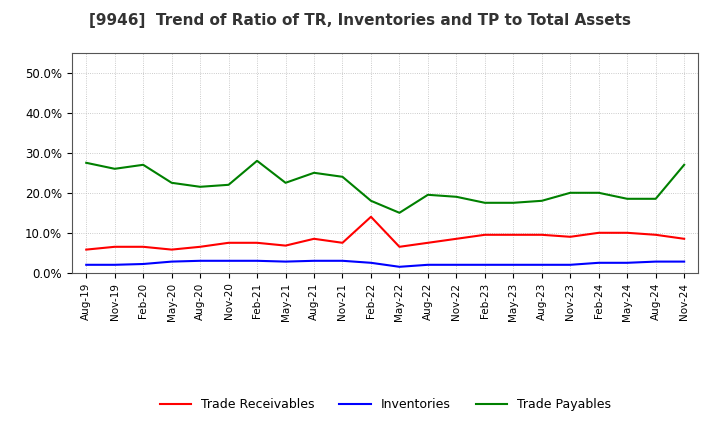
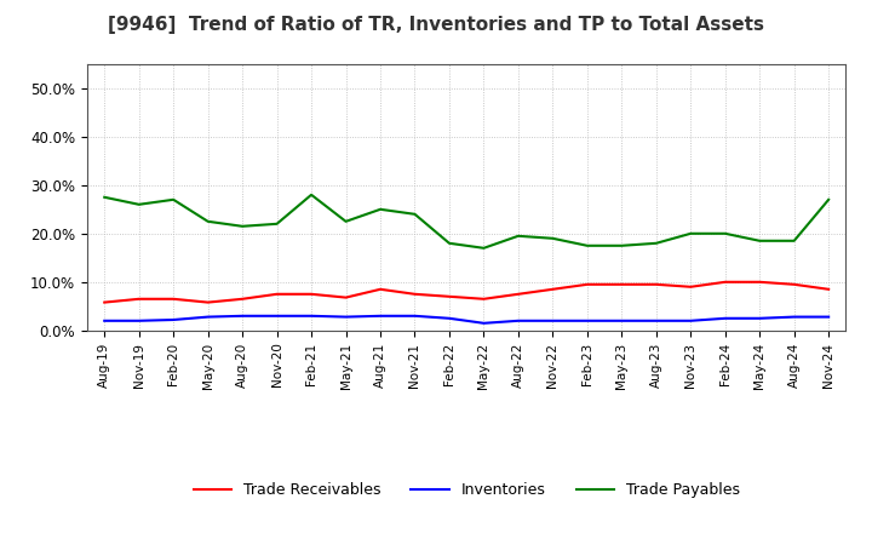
Trade Receivables/Feb-22: 14.0% -> 7.0%
Trade Payables/May-22: 15.0% -> 17.0%
